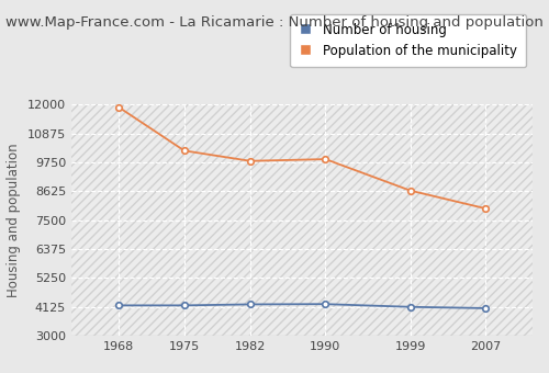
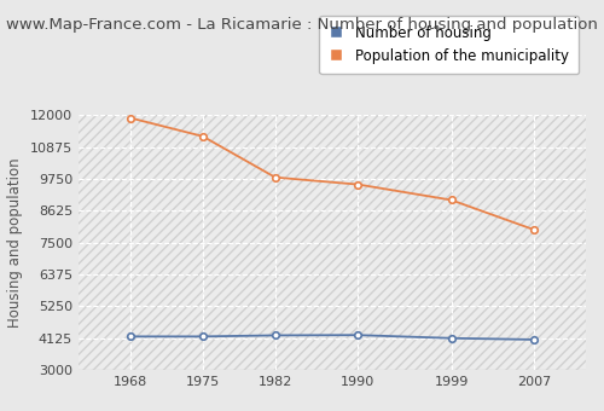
Population of the municipality/1975: 10200 -> 11250
Population of the municipality/1990: 9870 -> 9550
Population of the municipality/1999: 8650 -> 9000
